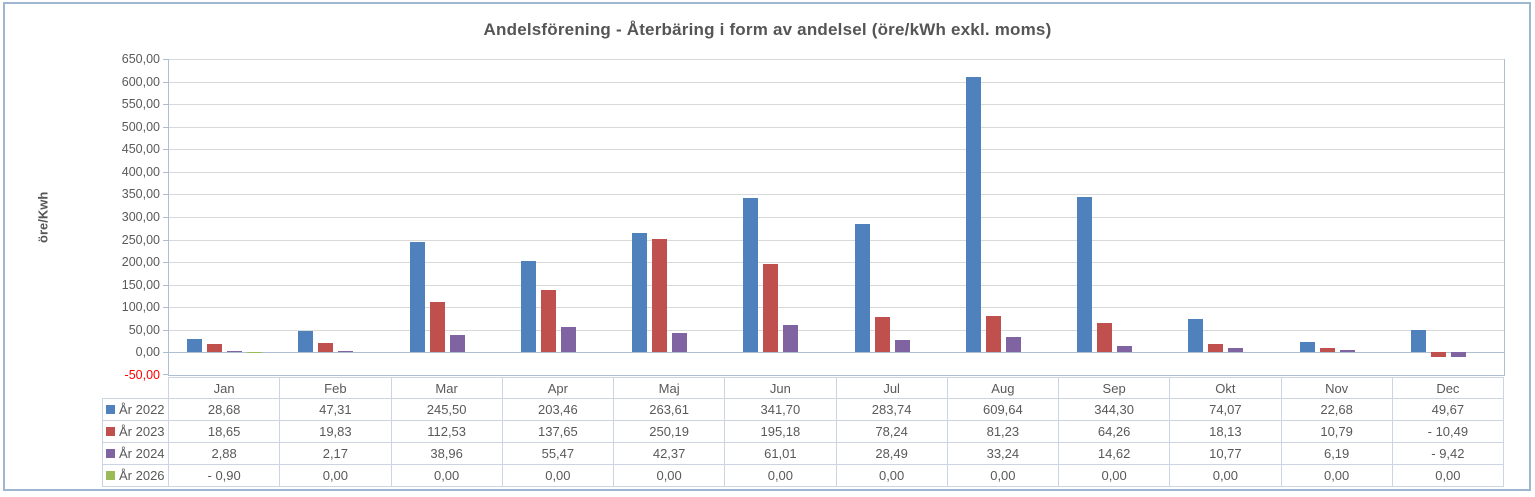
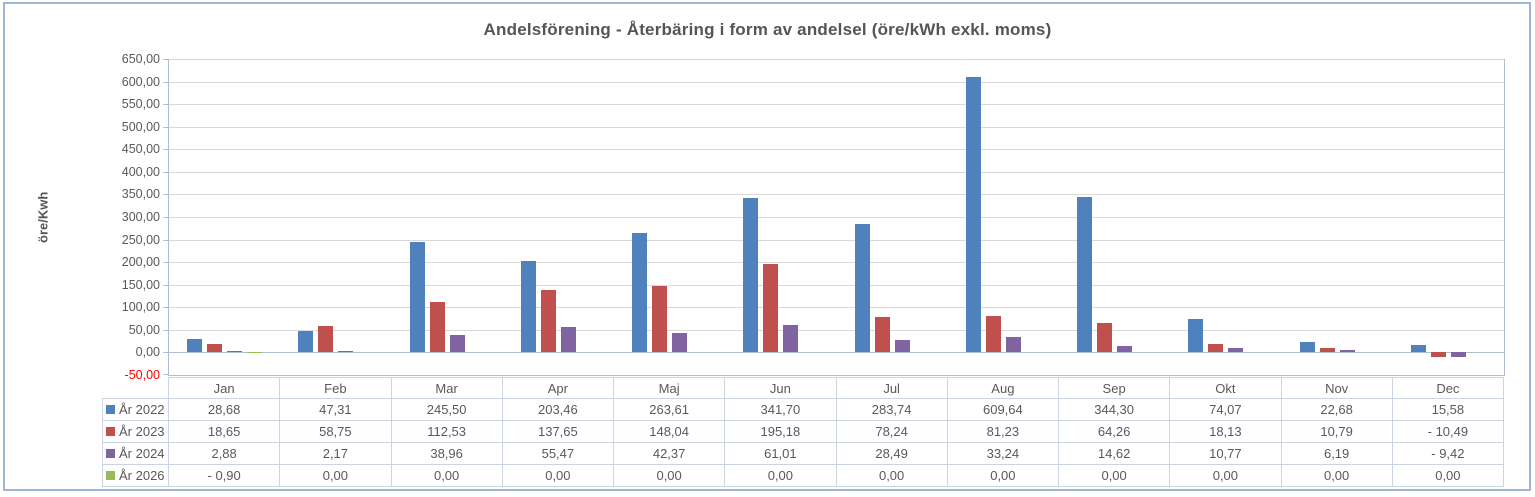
År 2023/Feb: 19,83 -> 58,75
År 2023/Maj: 250,19 -> 148,04
År 2022/Dec: 49,67 -> 15,58
